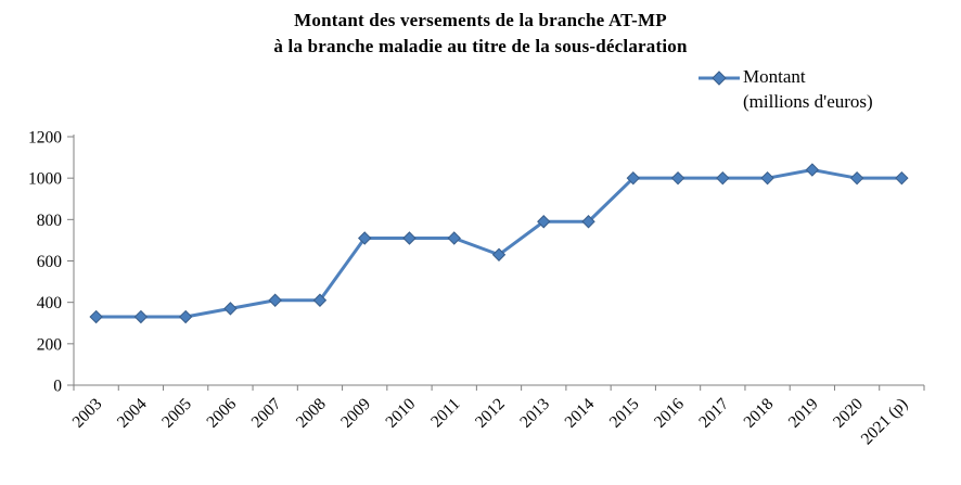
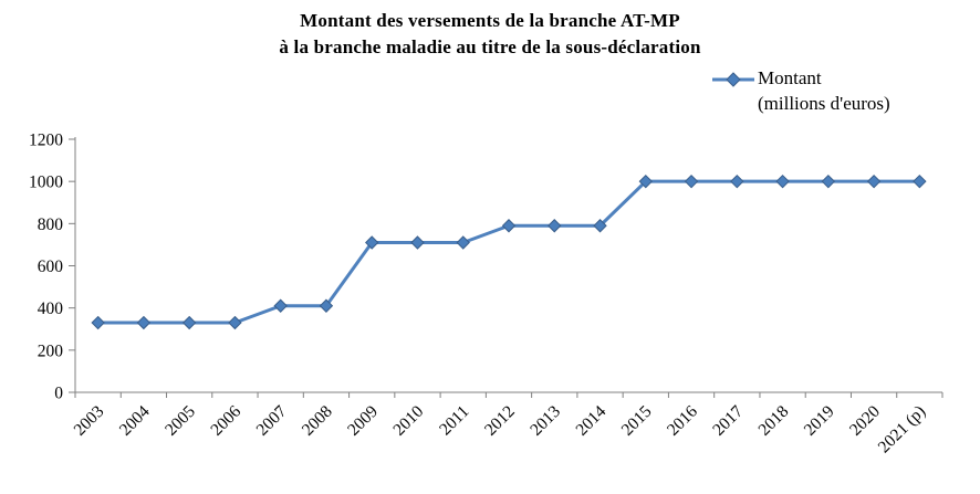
2006: 370 -> 330
2012: 630 -> 790
2019: 1040 -> 1000
